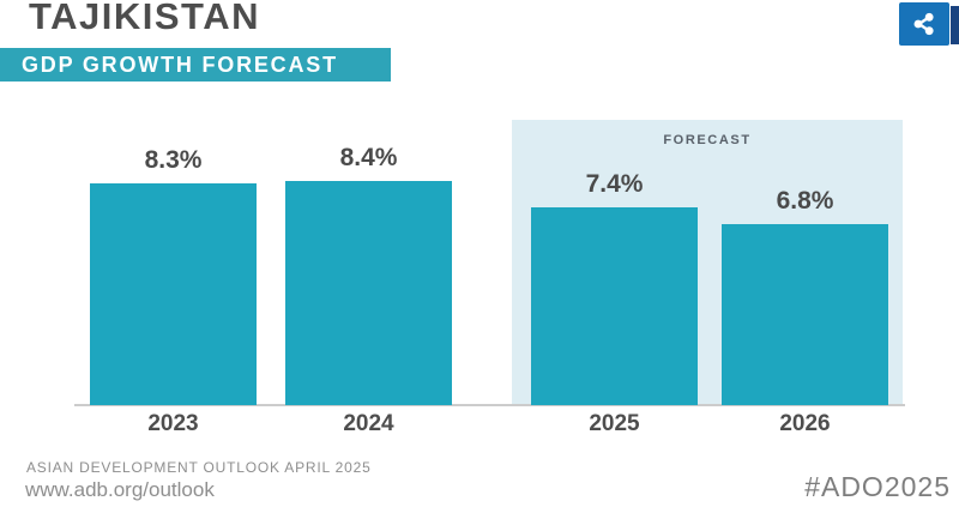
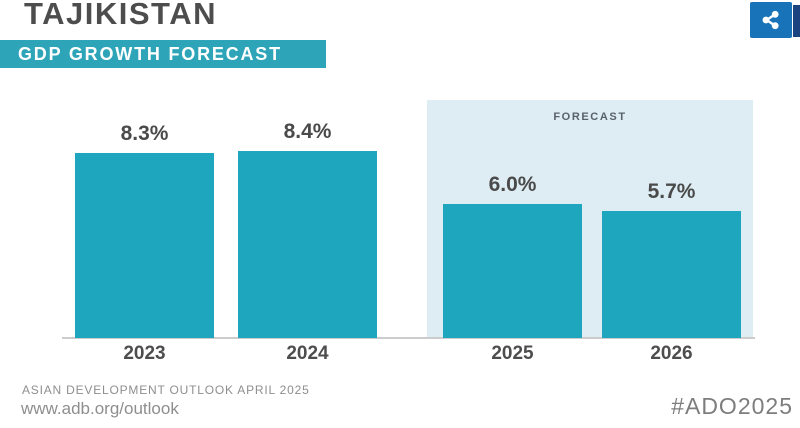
2025: 7.4% -> 6.0%
2026: 6.8% -> 5.7%
